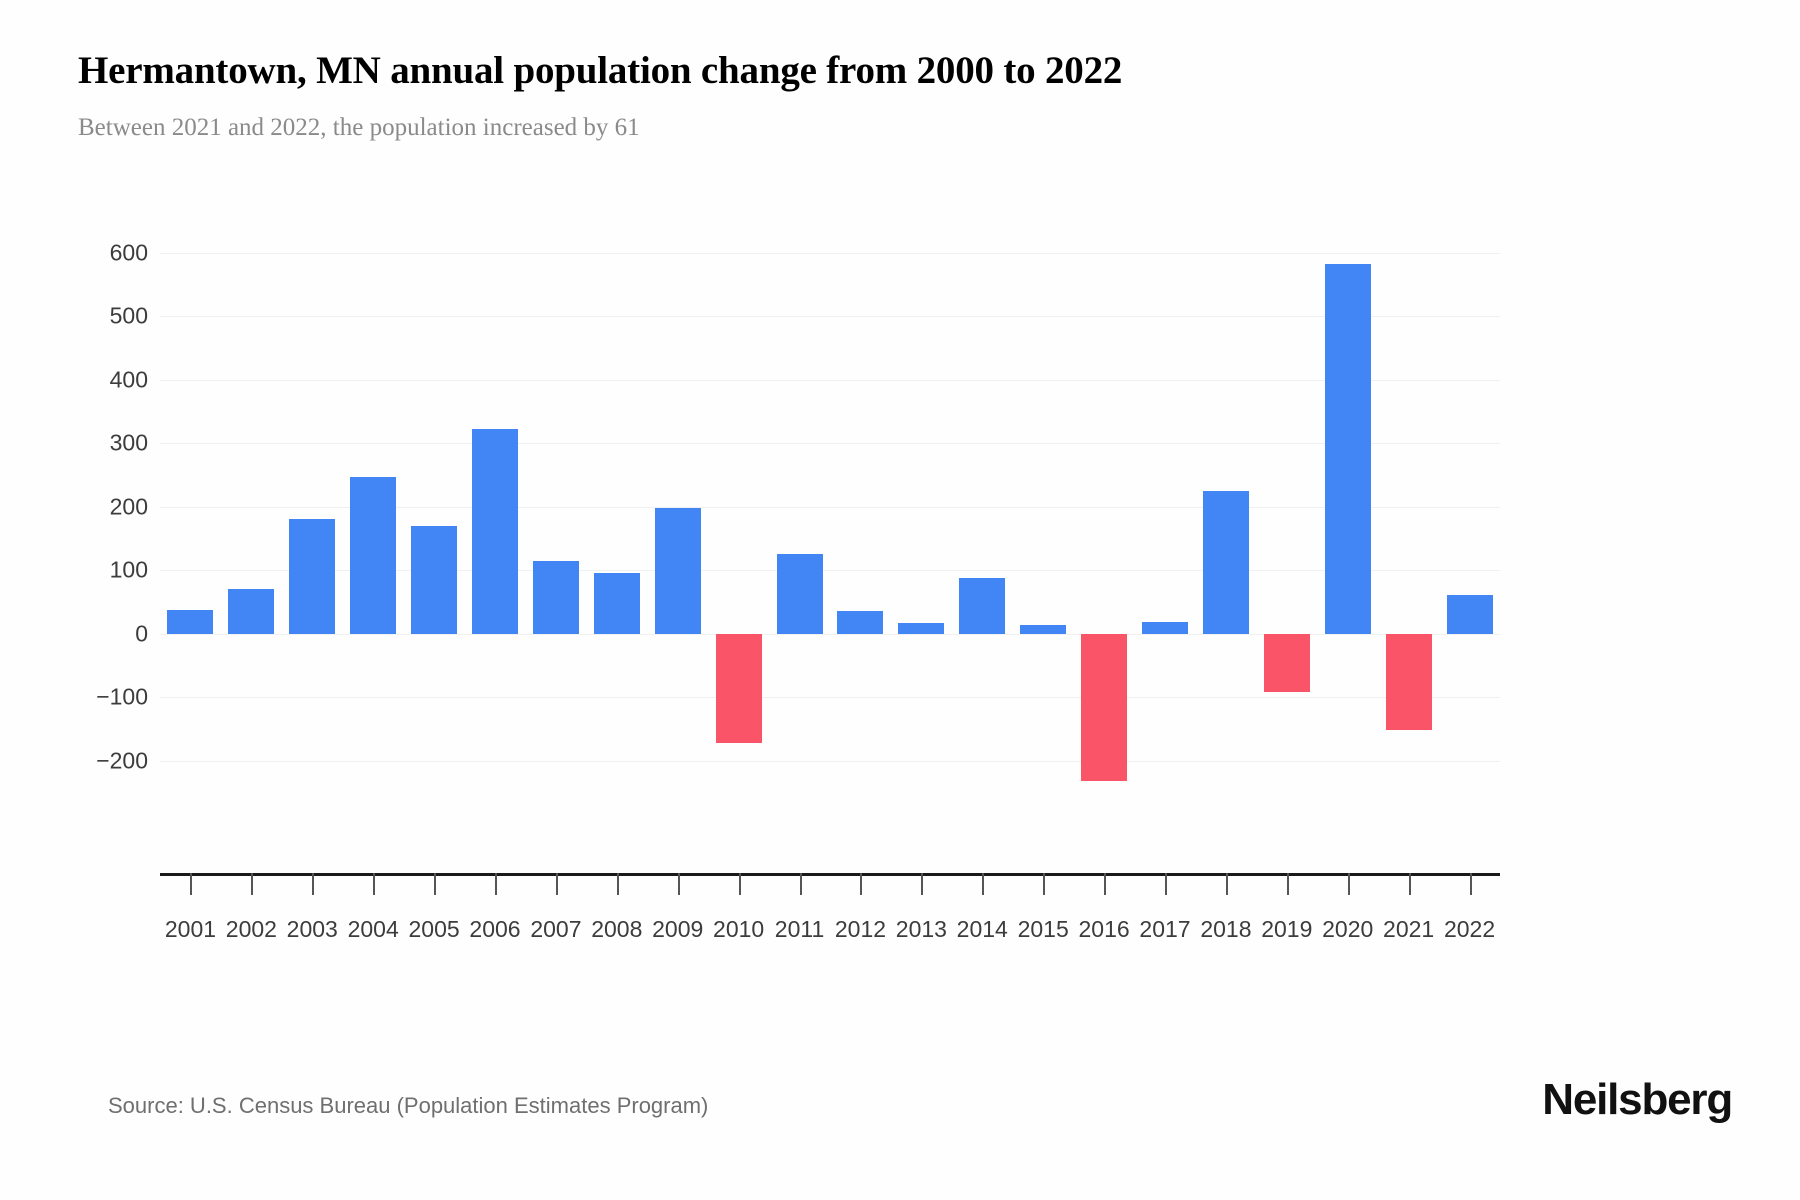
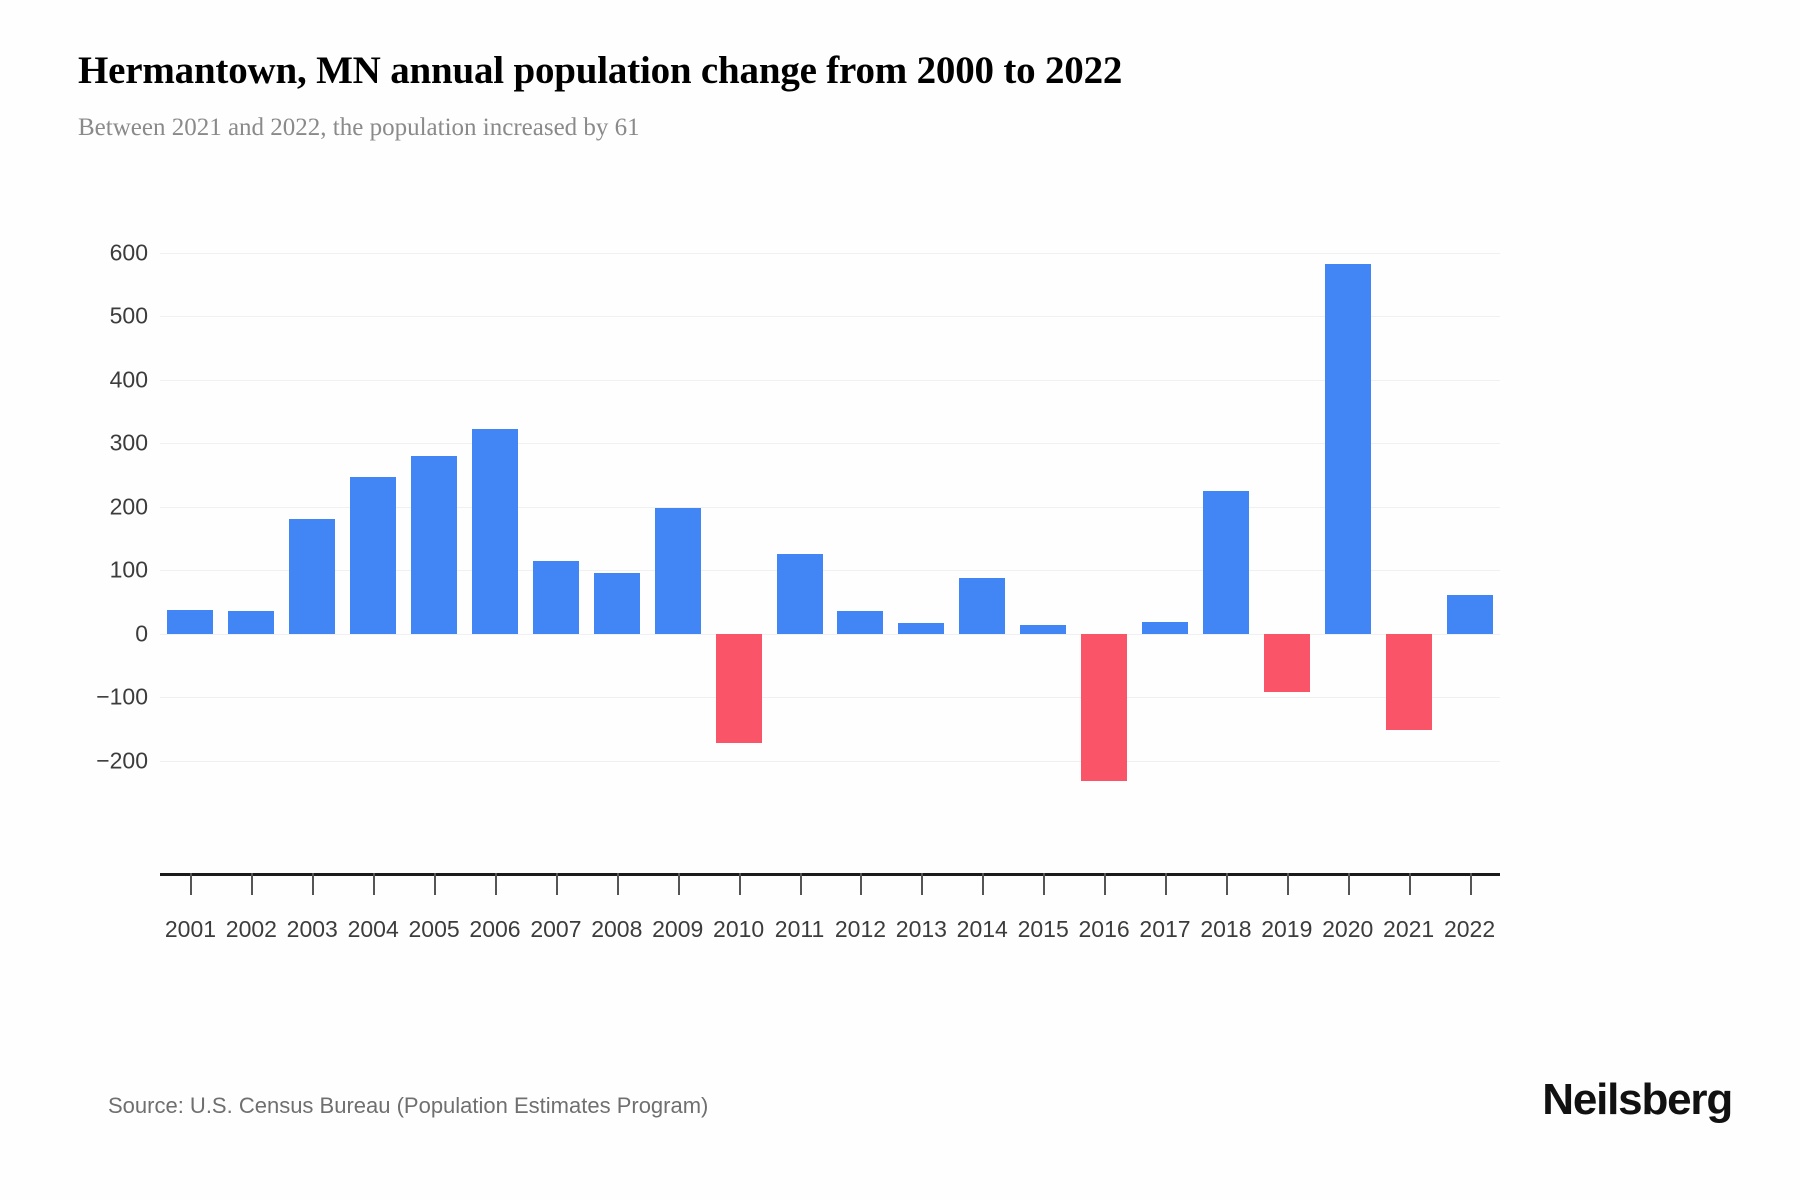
2002: 70 -> 40
2005: 170 -> 280
